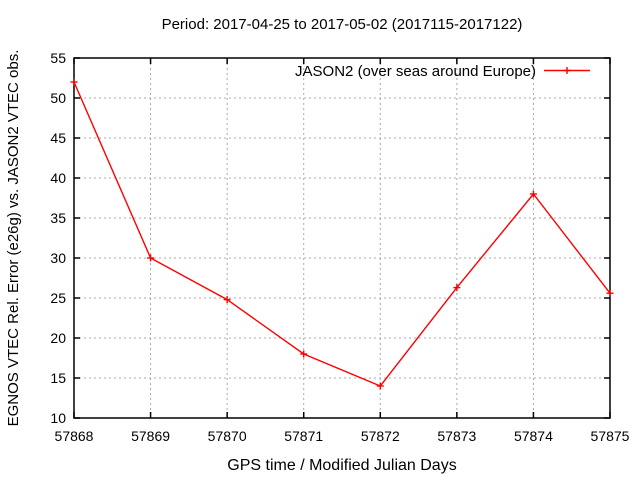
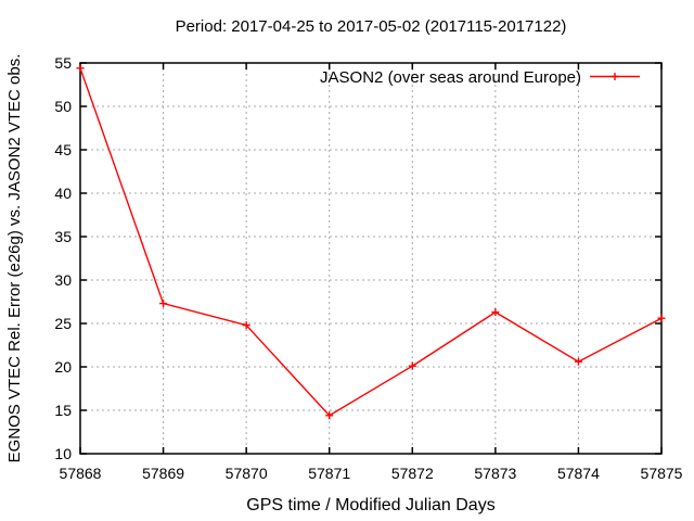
57868: 52 -> 54
57869: 30 -> 27
57871: 18 -> 14
57872: 14 -> 20
57874: 38 -> 21
